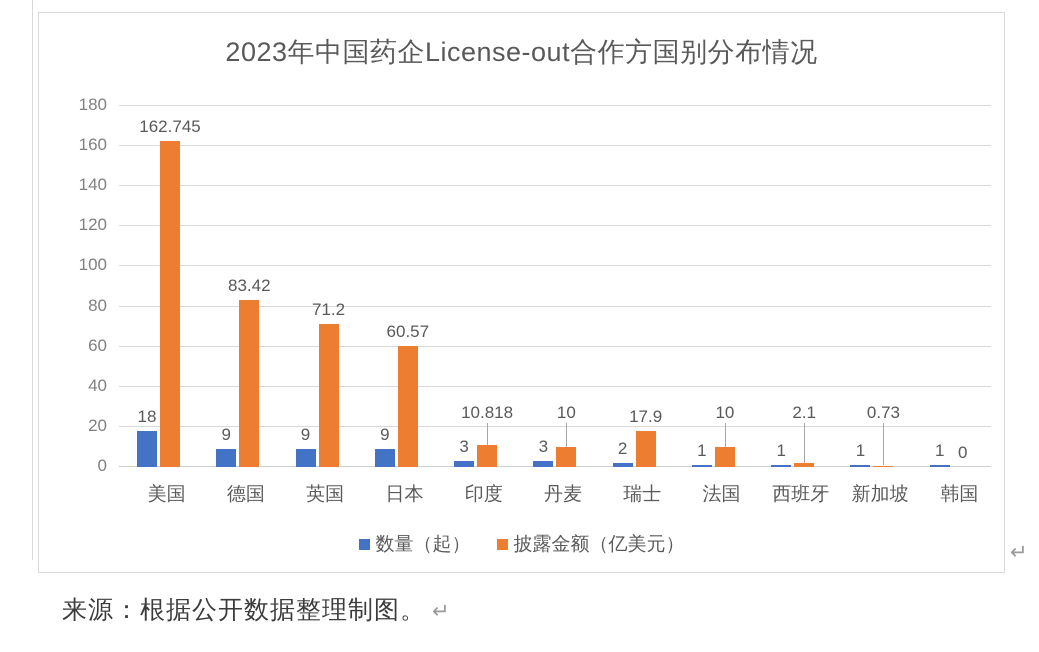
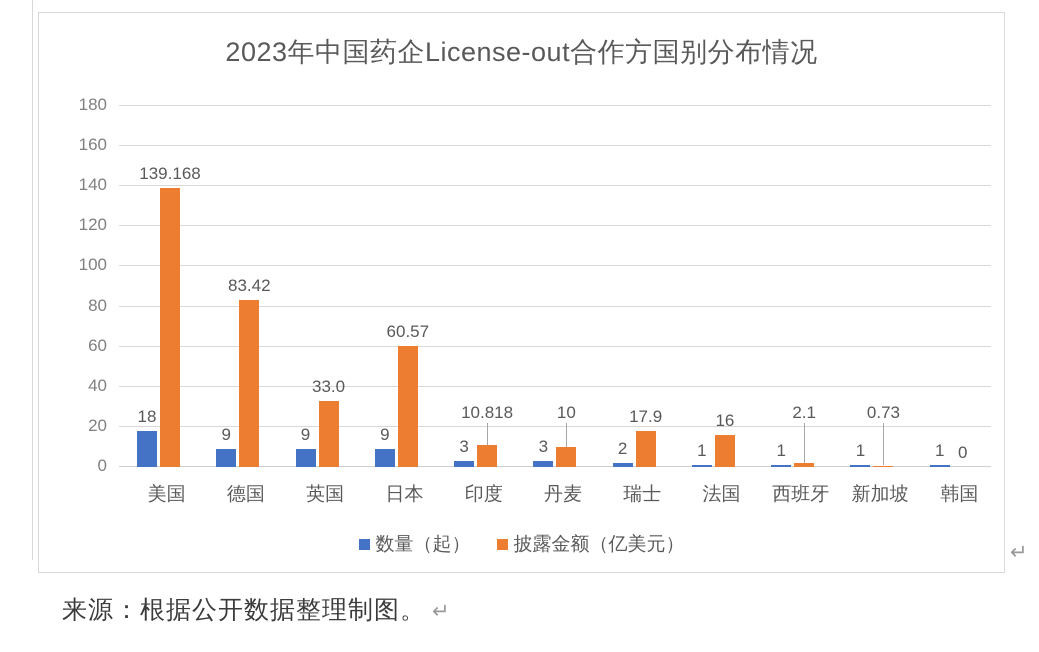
披露金额（亿美元）/美国: 162.745 -> 139.168
披露金额（亿美元）/英国: 71.2 -> 33.0
披露金额（亿美元）/法国: 10 -> 16
